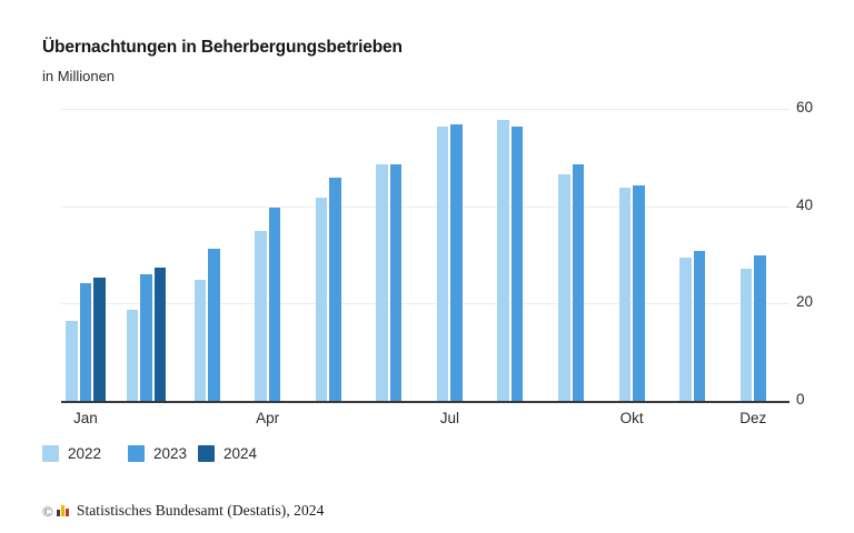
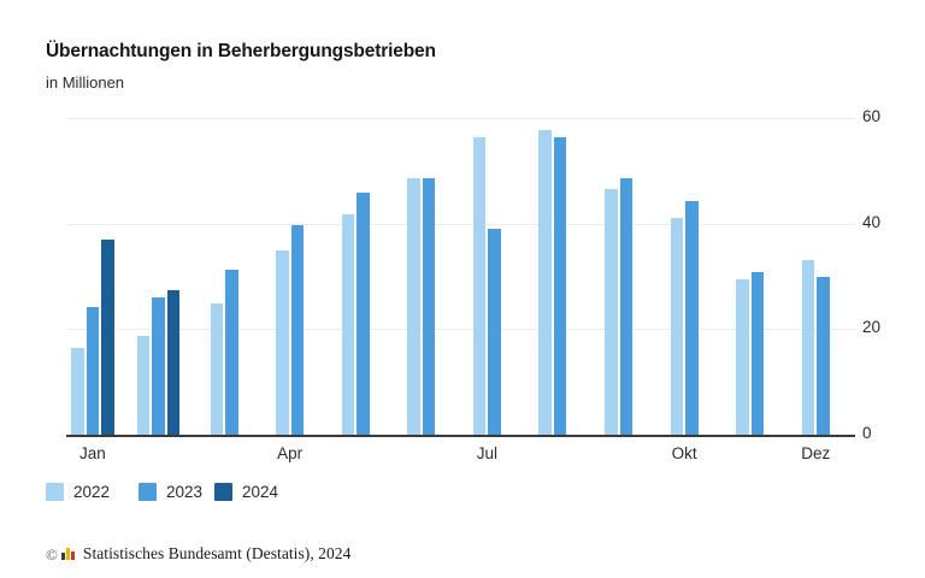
2024/Jan: 25 -> 37
2023/Jul: 57 -> 39
2022/Okt: 44 -> 41
2022/Dez: 27 -> 33
